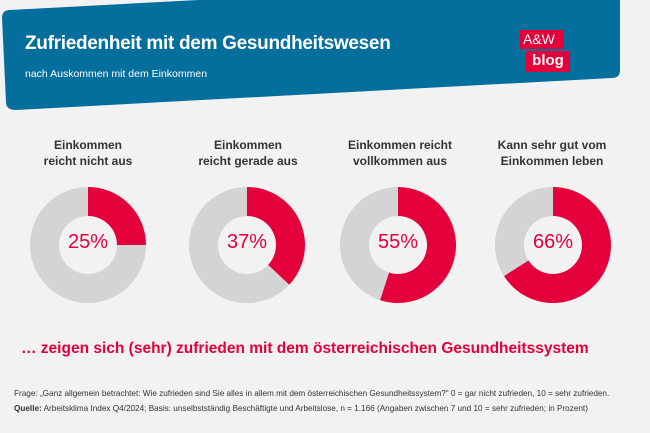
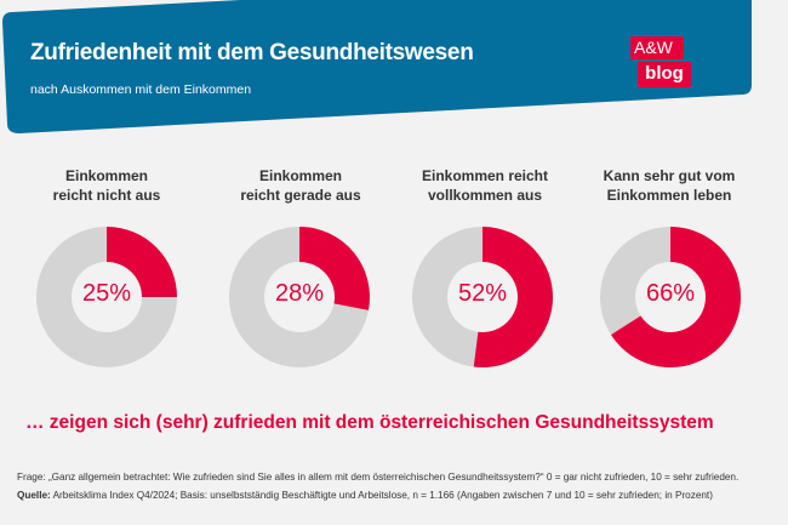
Einkommen reicht gerade aus: 37% -> 28%
Einkommen reicht vollkommen aus: 55% -> 52%
